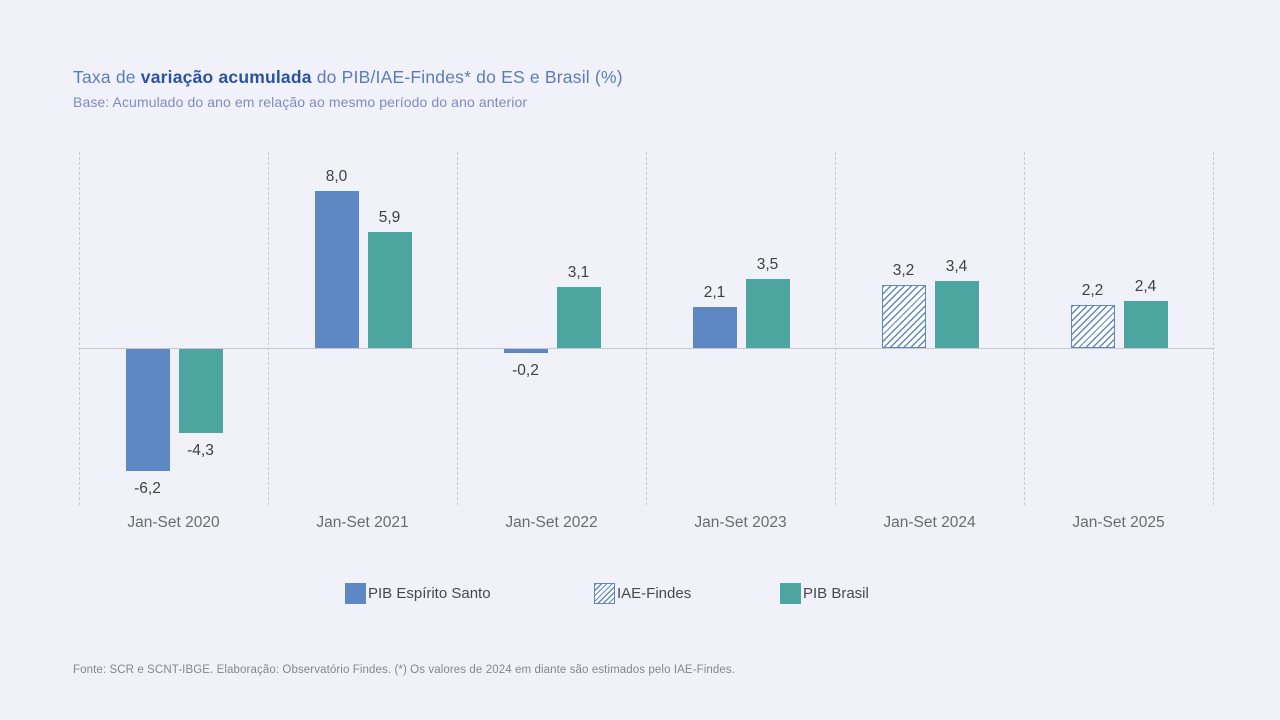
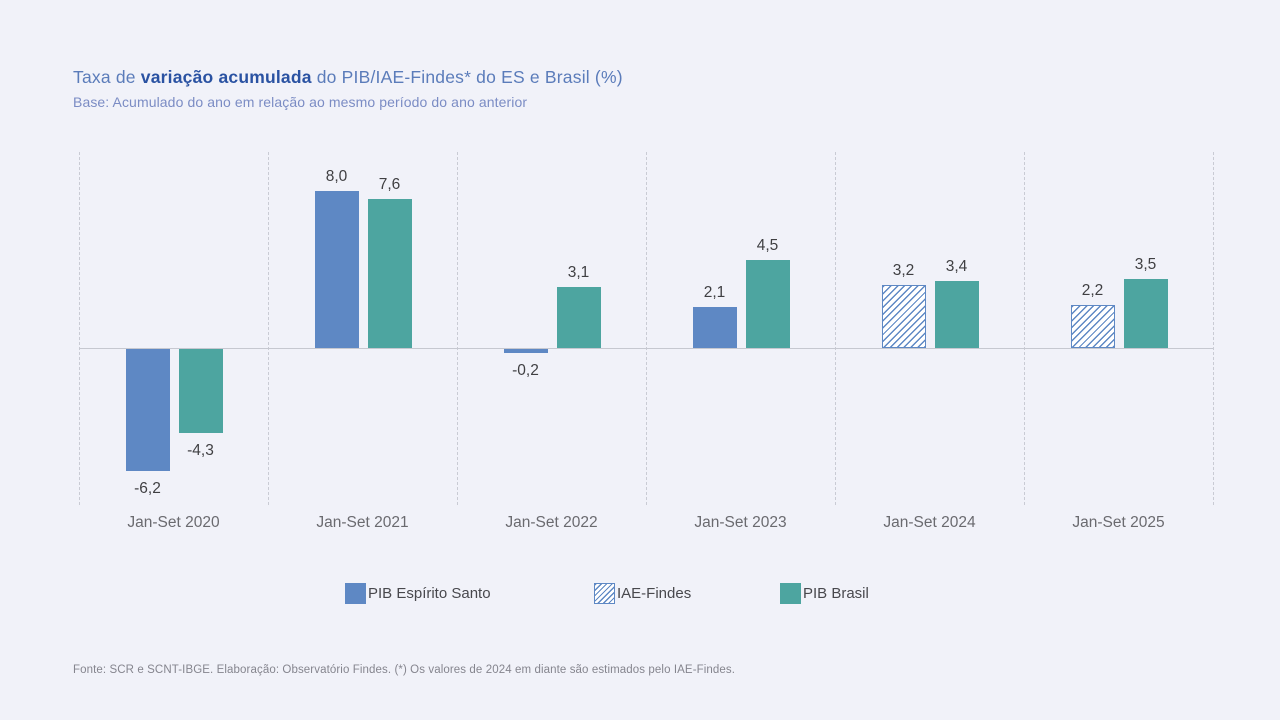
PIB Brasil/Jan-Set 2021: 5,9 -> 7,6
PIB Brasil/Jan-Set 2023: 3,5 -> 4,5
PIB Brasil/Jan-Set 2025: 2,4 -> 3,5
